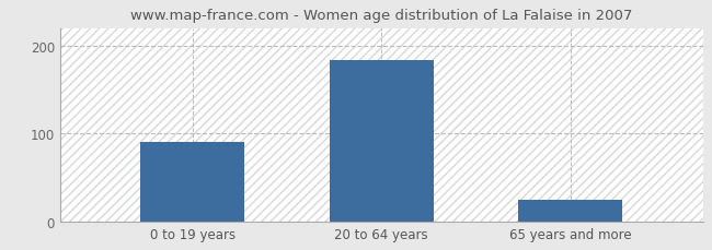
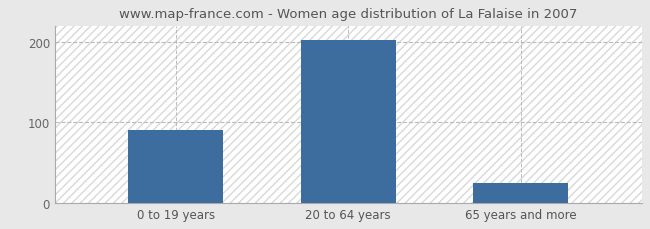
20 to 64 years: 184 -> 202
